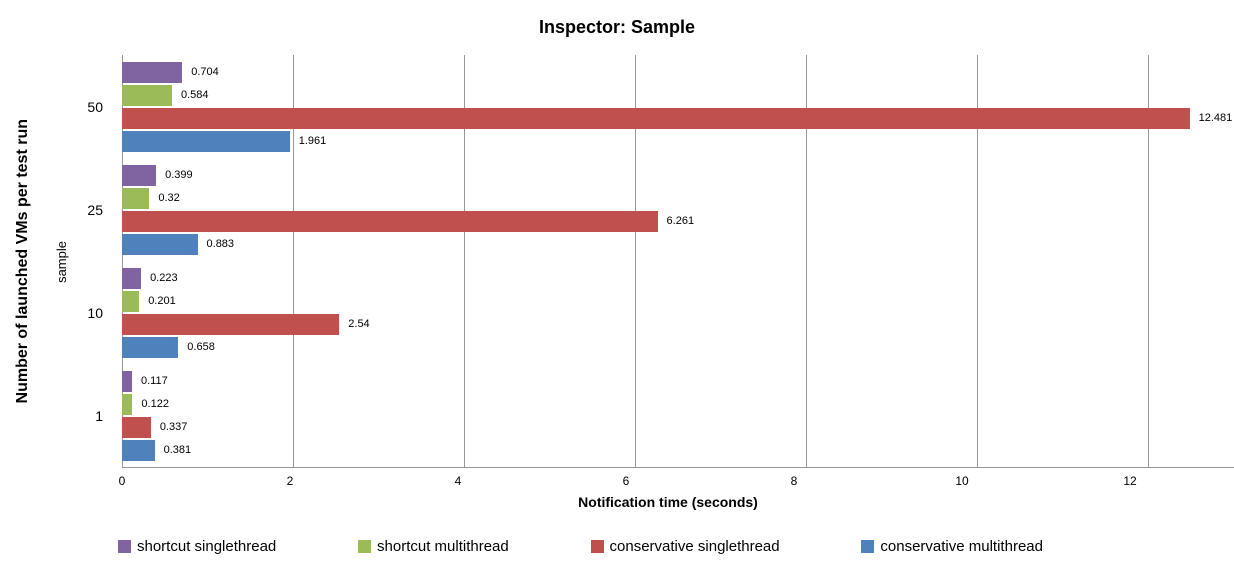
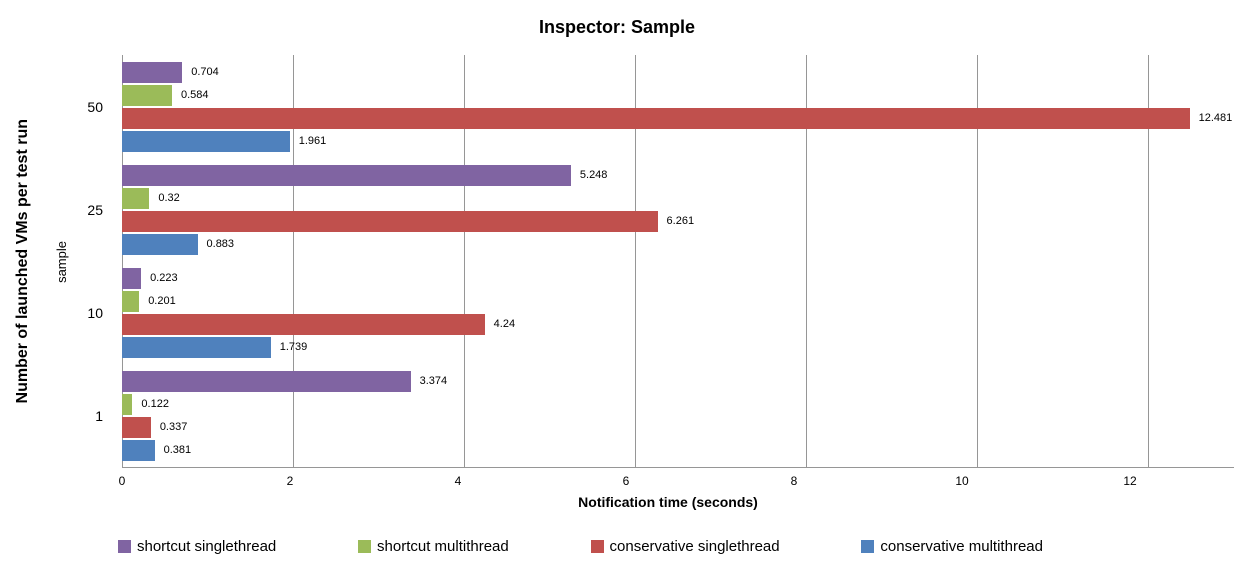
shortcut singlethread/25: 0.399 -> 5.248
conservative singlethread/10: 2.54 -> 4.24
conservative multithread/10: 0.658 -> 1.739
shortcut singlethread/1: 0.117 -> 3.374
